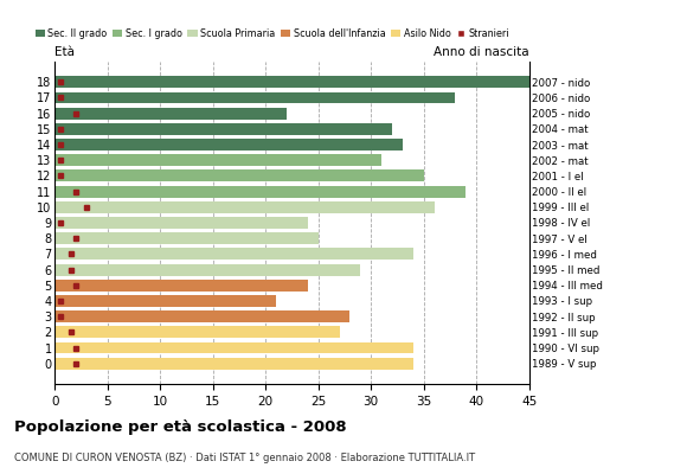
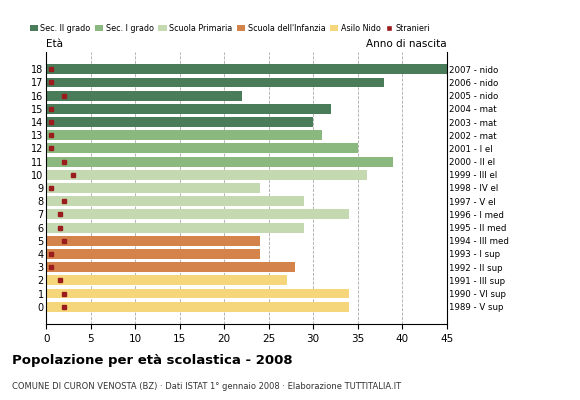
14: 33 -> 30
8: 25 -> 29
4: 21 -> 24
